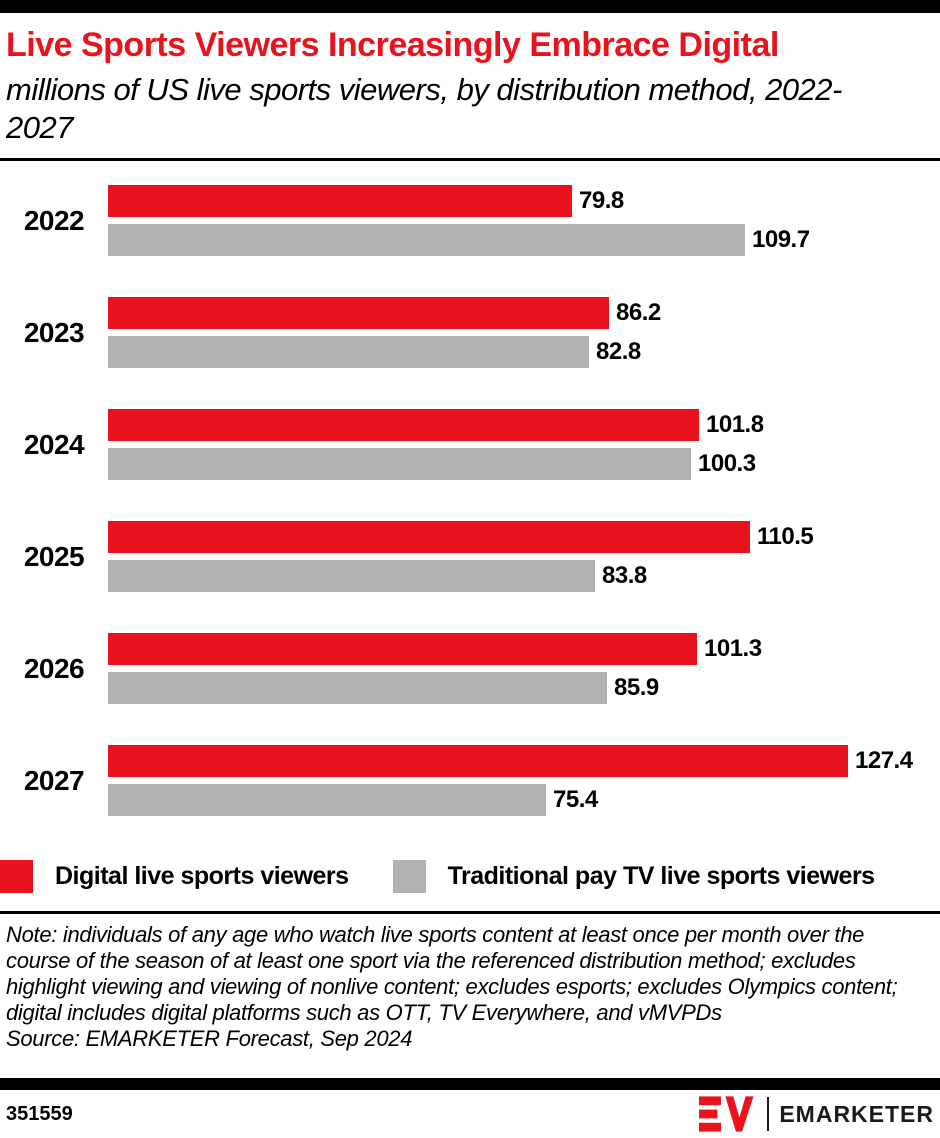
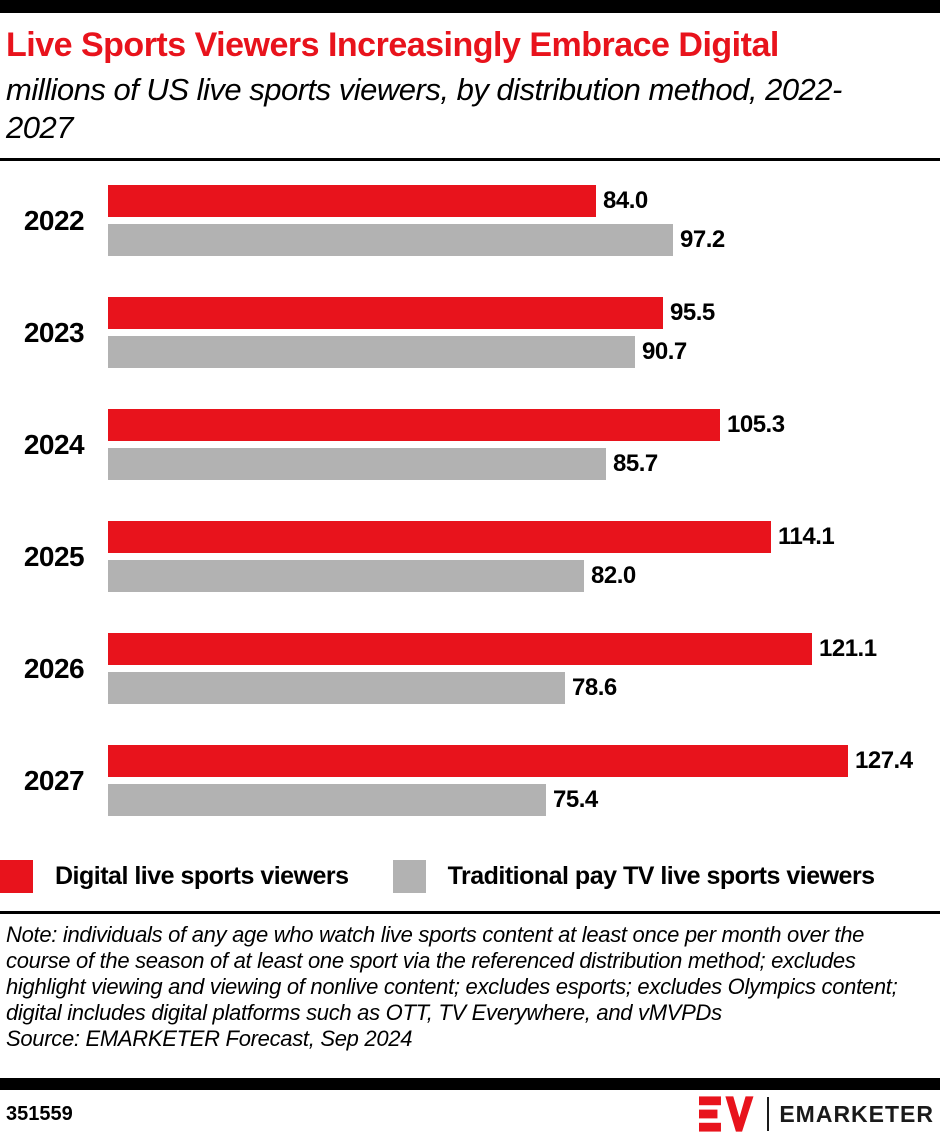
Digital live sports viewers/2022: 79.8 -> 84.0
Traditional pay TV live sports viewers/2022: 109.7 -> 97.2
Digital live sports viewers/2023: 86.2 -> 95.5
Traditional pay TV live sports viewers/2023: 82.8 -> 90.7
Digital live sports viewers/2024: 101.8 -> 105.3
Traditional pay TV live sports viewers/2024: 100.3 -> 85.7
Digital live sports viewers/2025: 110.5 -> 114.1
Traditional pay TV live sports viewers/2025: 83.8 -> 82.0
Digital live sports viewers/2026: 101.3 -> 121.1
Traditional pay TV live sports viewers/2026: 85.9 -> 78.6
